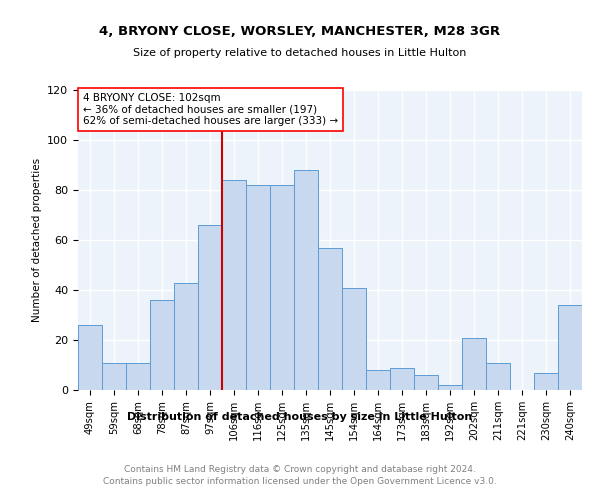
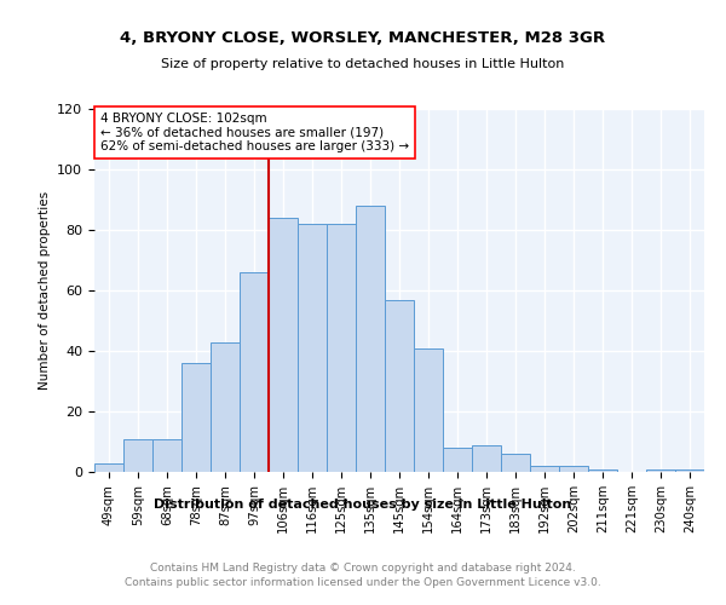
49sqm: 26 -> 3
202sqm: 21 -> 2
211sqm: 11 -> 1
230sqm: 7 -> 1
240sqm: 34 -> 1
